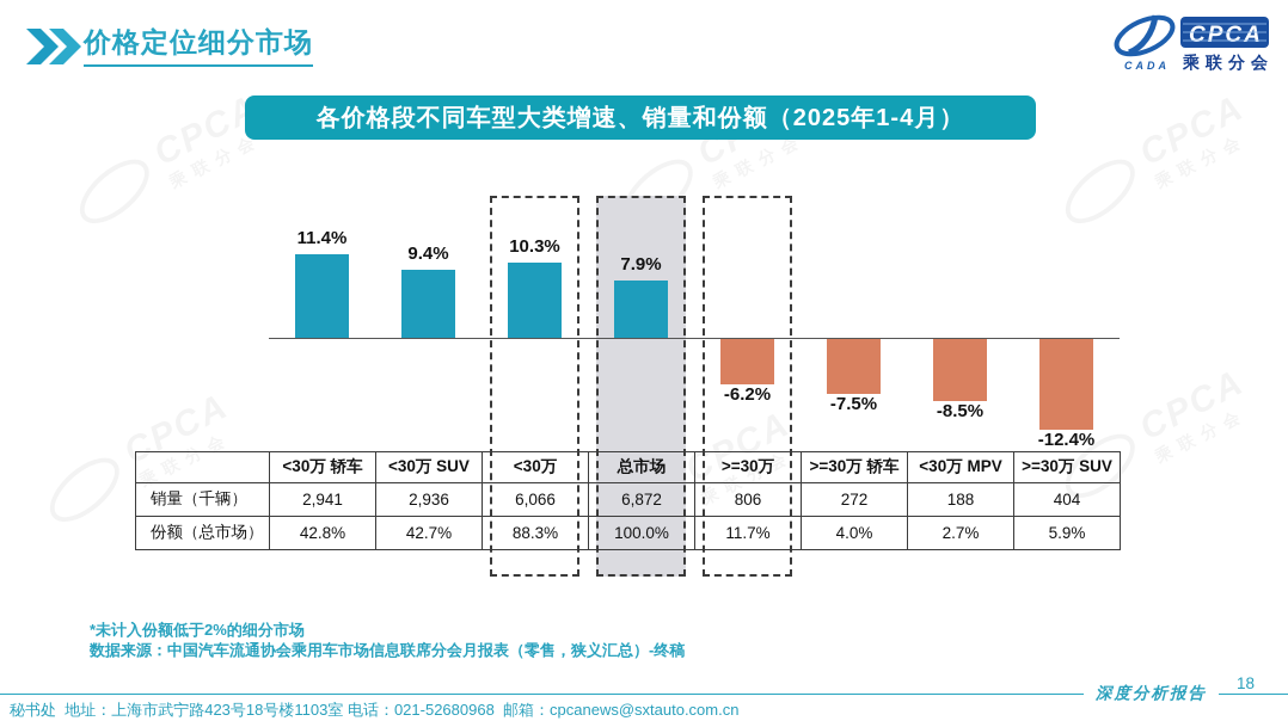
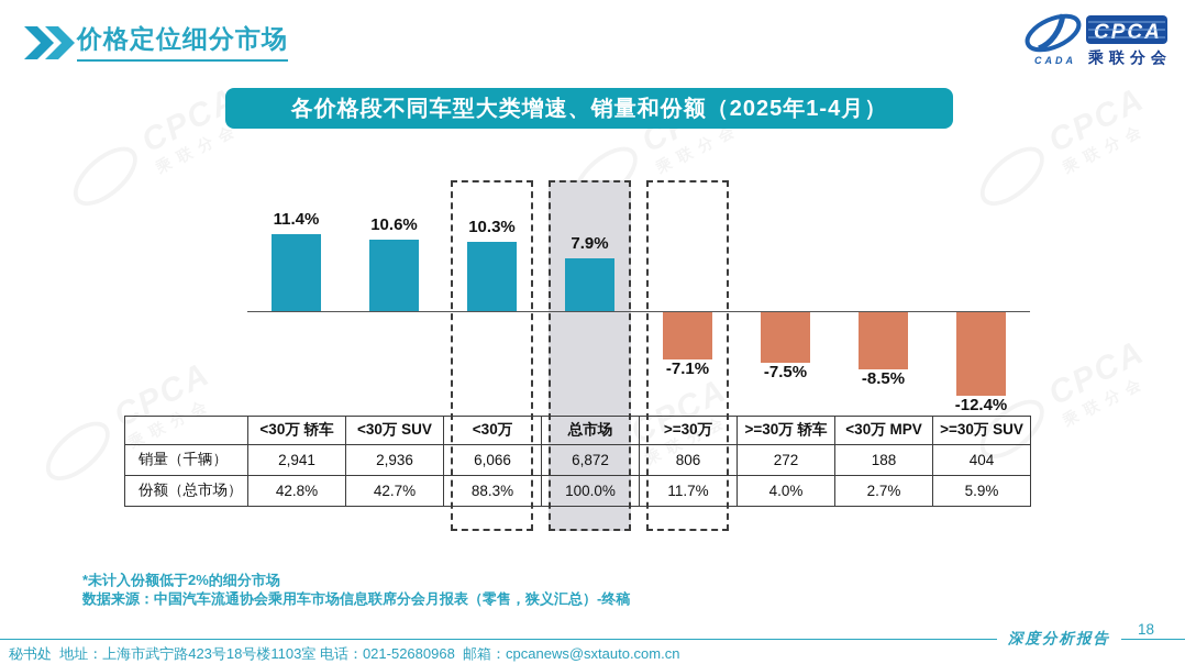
<30万 SUV: 9.4% -> 10.6%
>=30万: -6.2% -> -7.1%
